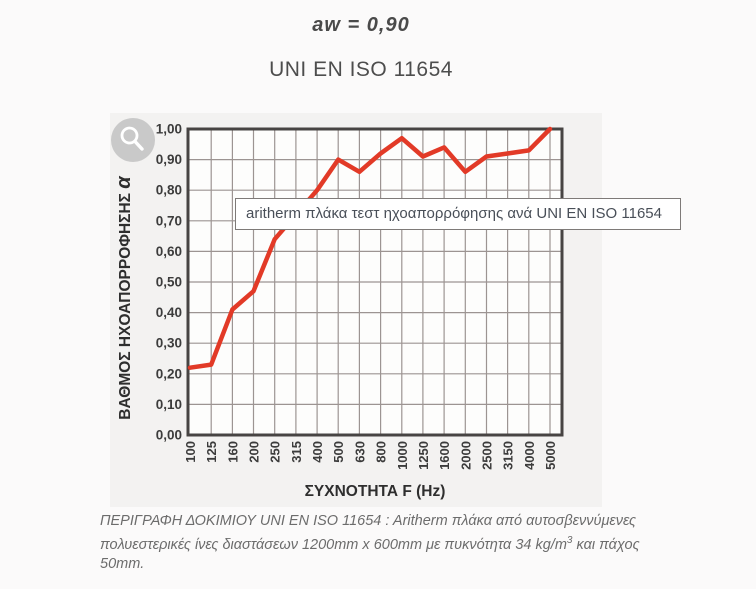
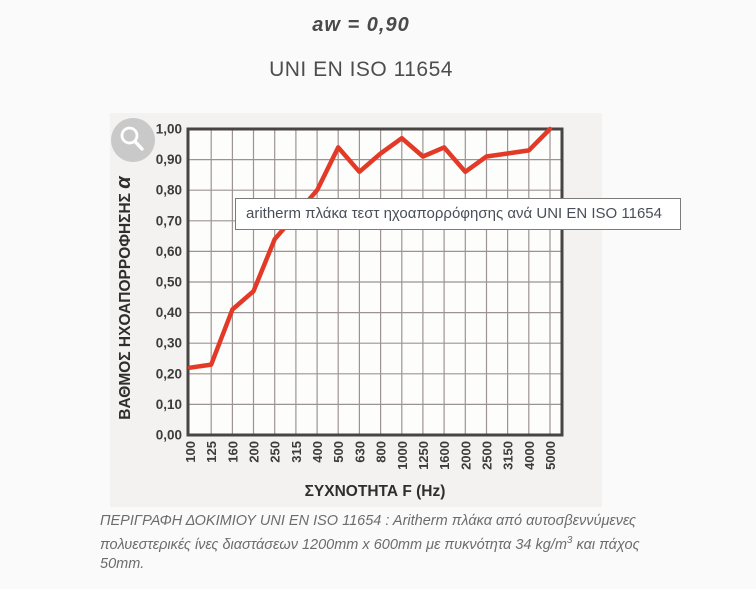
500: 0,90 -> 0,94
